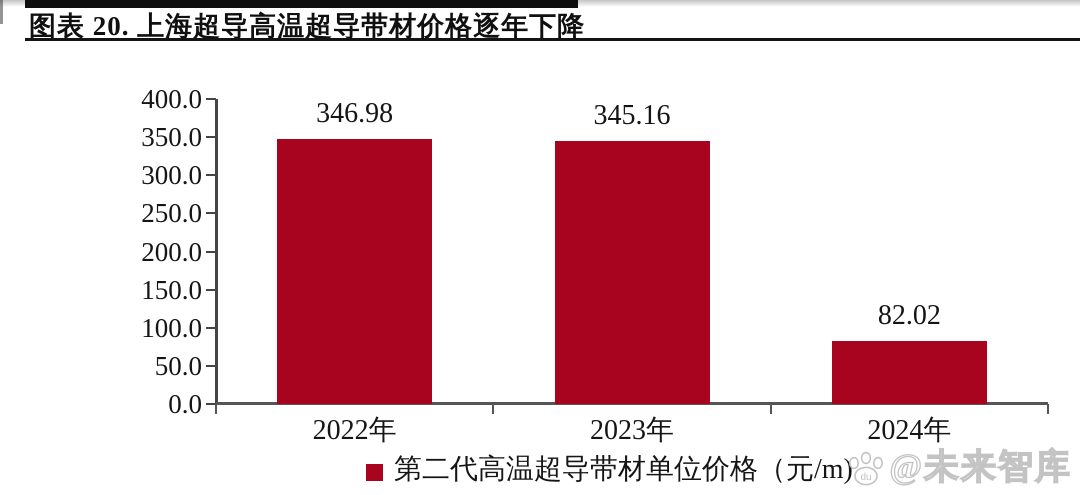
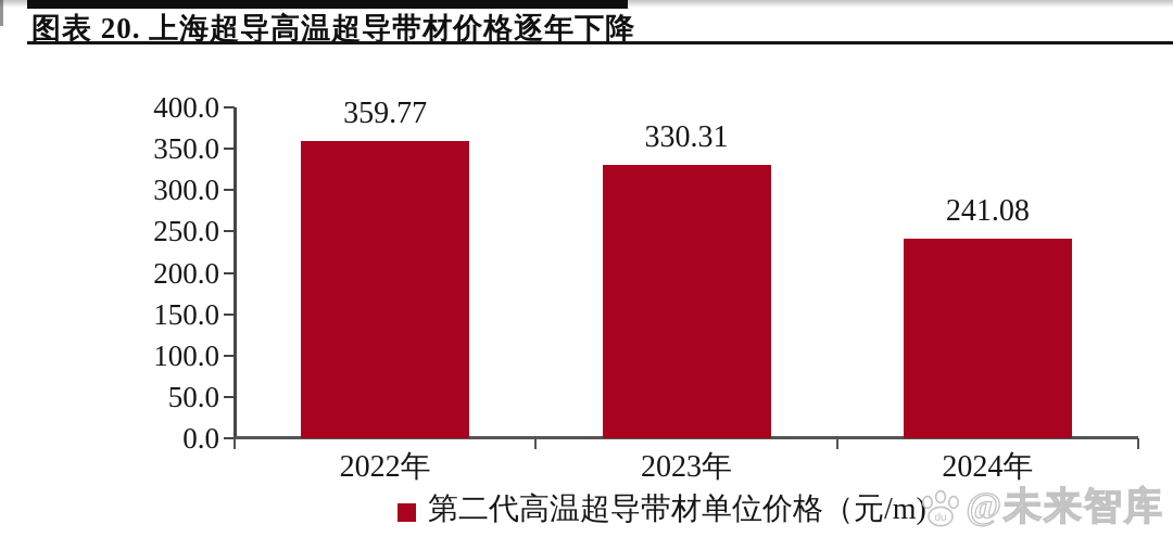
2022年: 346.98 -> 359.77
2023年: 345.16 -> 330.31
2024年: 82.02 -> 241.08
